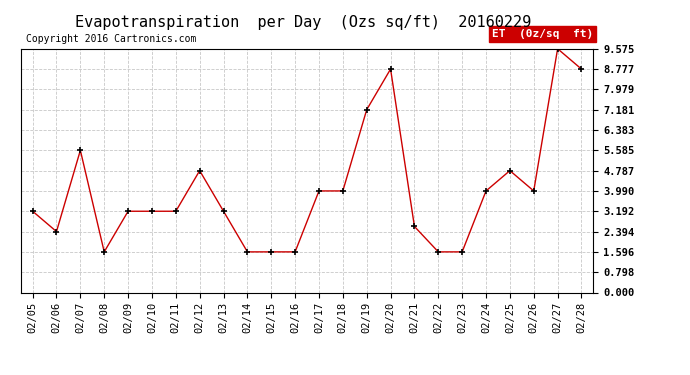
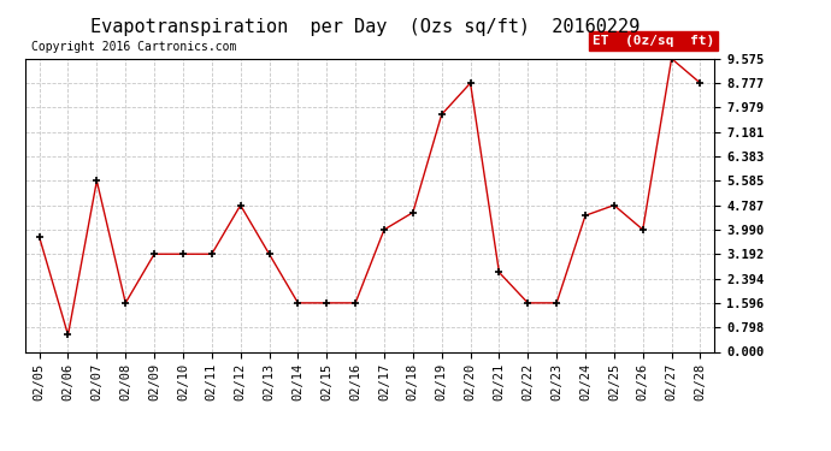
02/05: 3.19 -> 3.75
02/06: 2.39 -> 0.55
02/18: 3.99 -> 4.55
02/19: 7.18 -> 7.75
02/24: 3.99 -> 4.45
